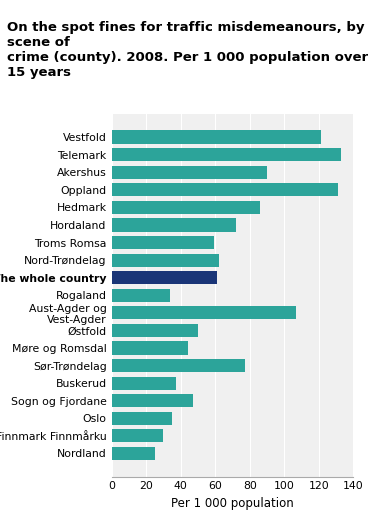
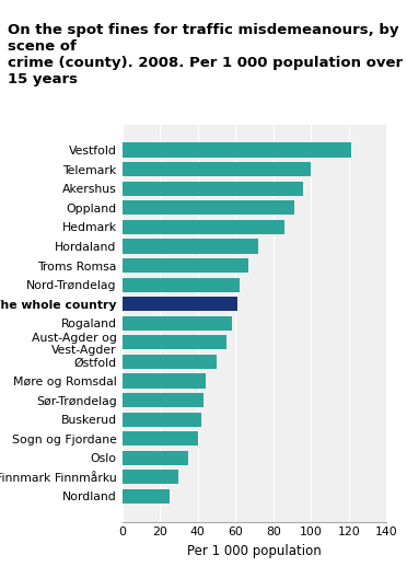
Telemark: 133 -> 100
Akershus: 90 -> 96
Oppland: 131 -> 91
Troms Romsa: 59 -> 67
Rogaland: 34 -> 58
Aust-Agder og Vest-Agder: 107 -> 55
Sør-Trøndelag: 77 -> 43
Buskerud: 37 -> 42
Sogn og Fjordane: 47 -> 40
